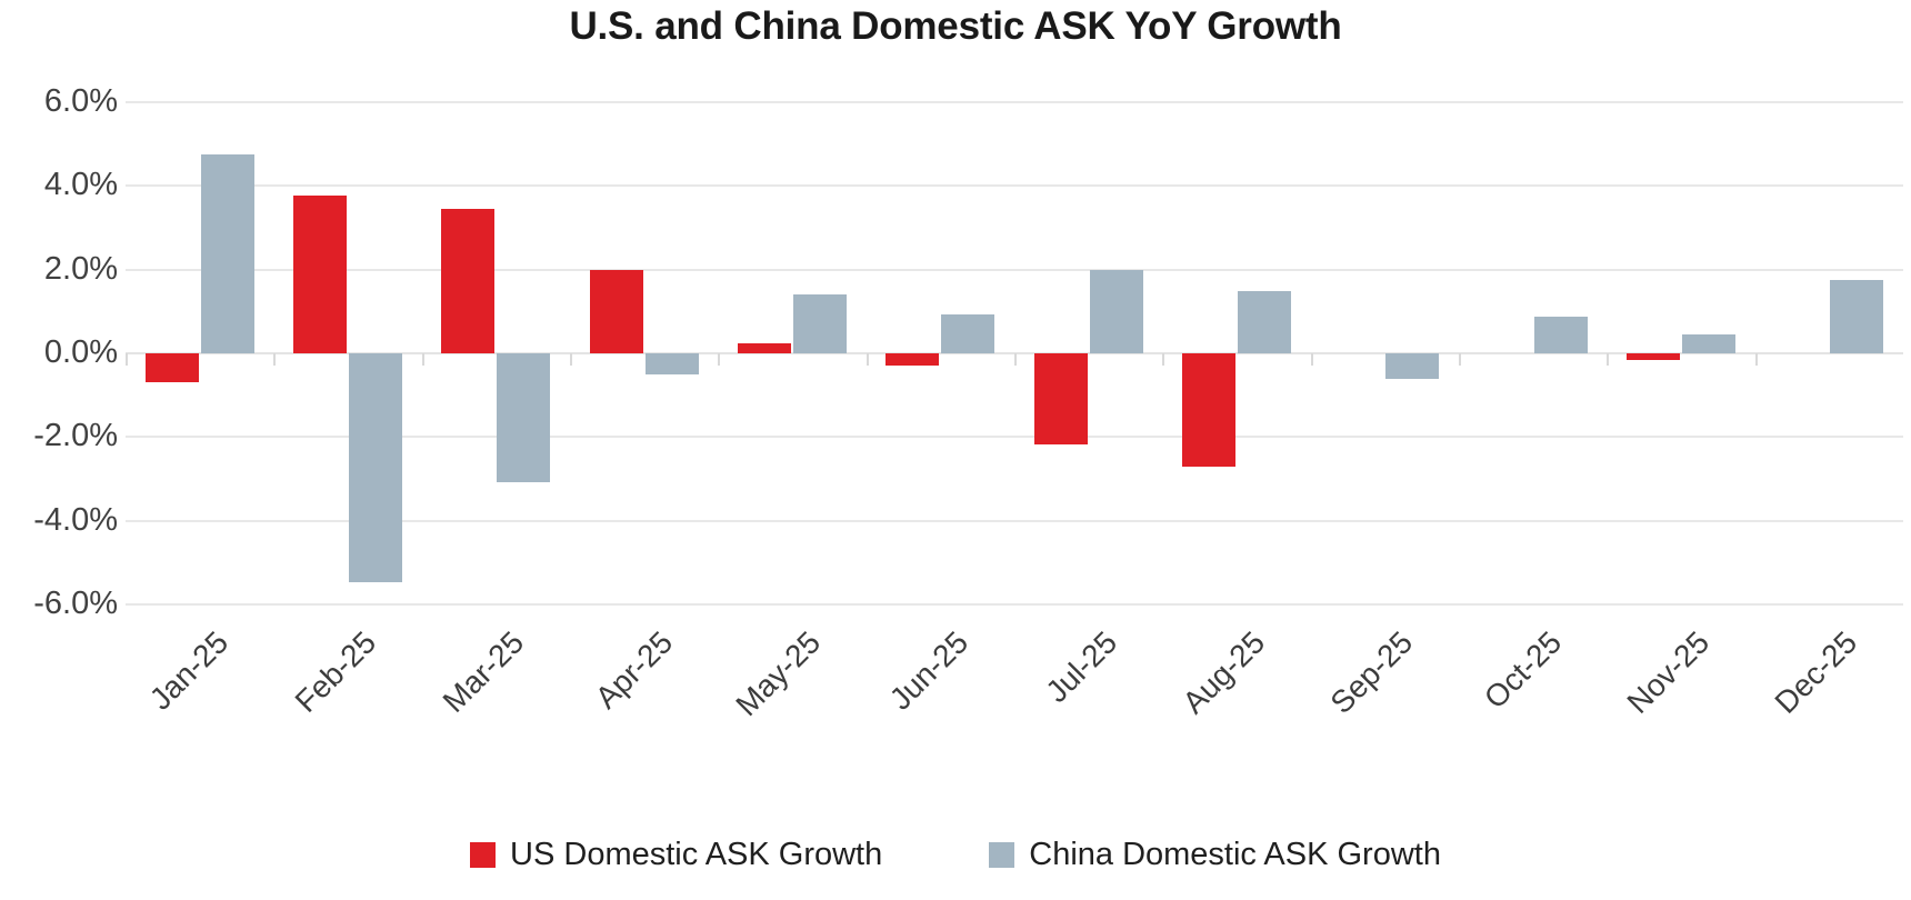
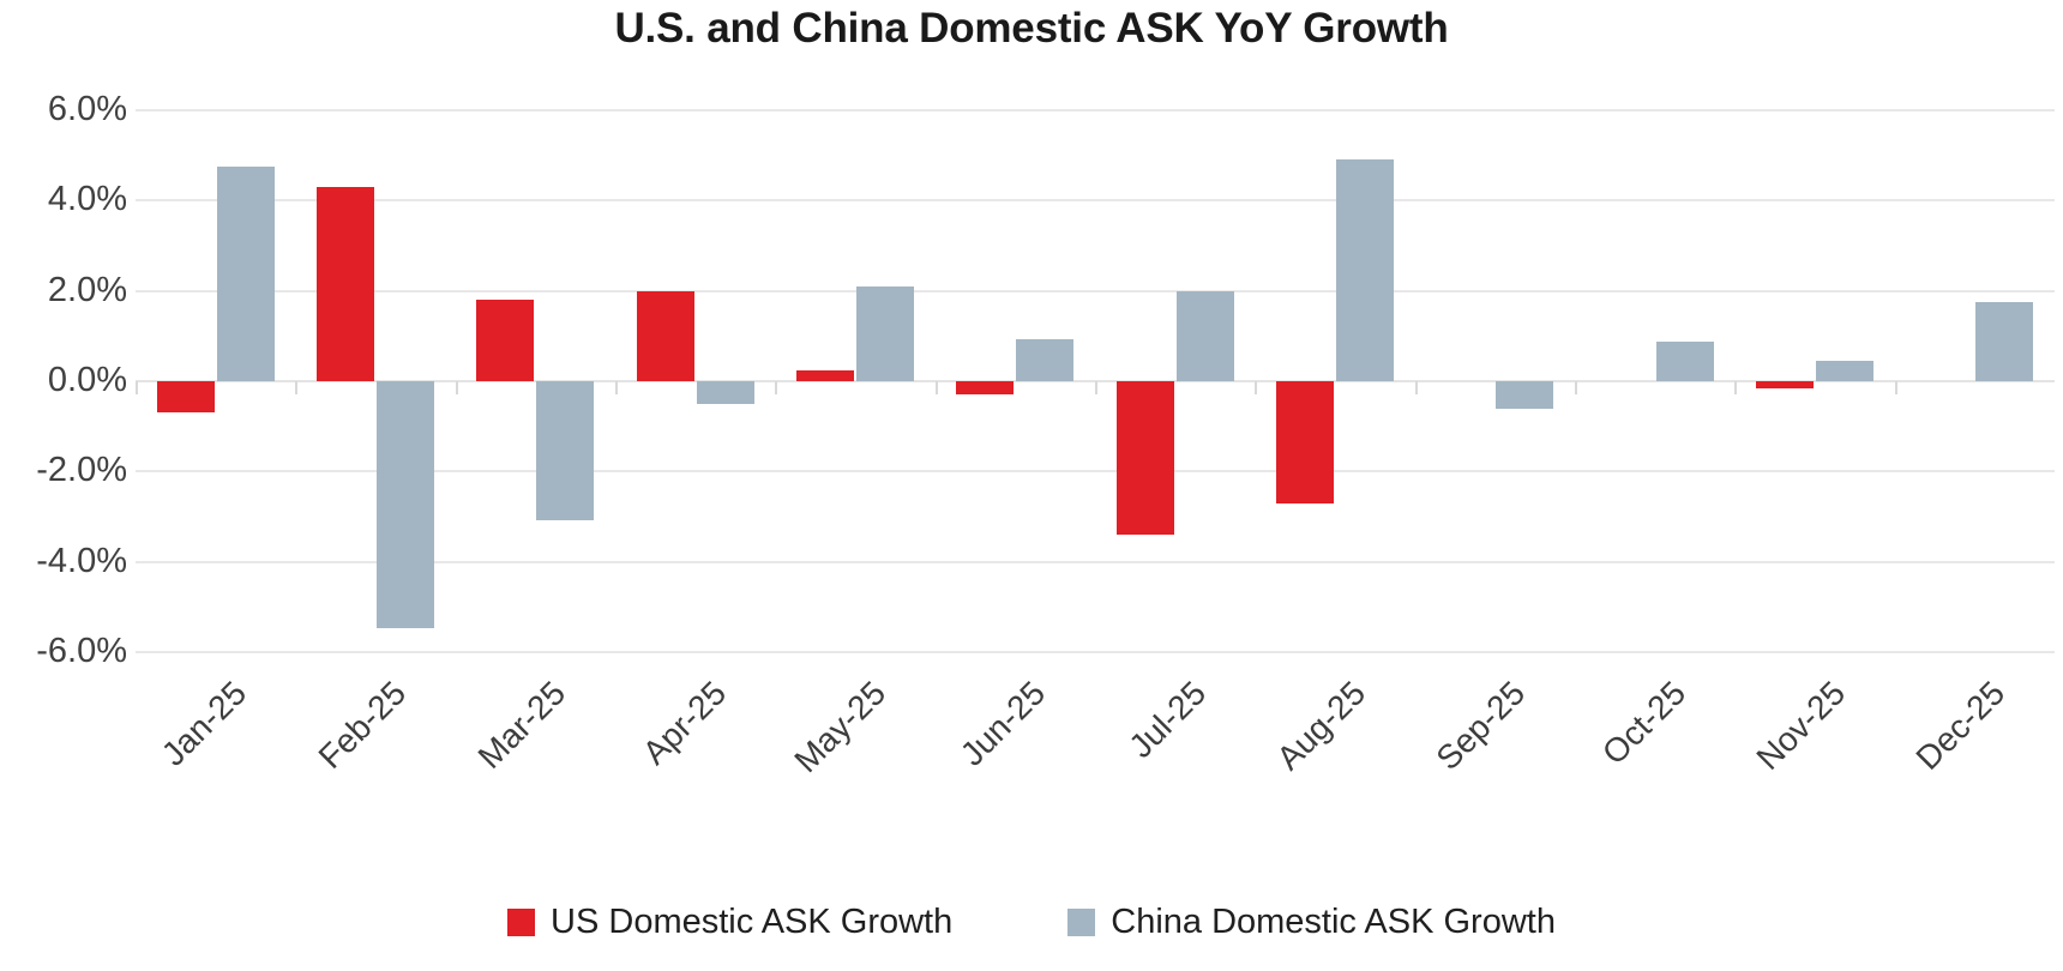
US Domestic ASK Growth/Feb-25: 3.8% -> 4.3%
US Domestic ASK Growth/Mar-25: 3.4% -> 1.8%
China Domestic ASK Growth/May-25: 1.4% -> 2.1%
US Domestic ASK Growth/Jul-25: -2.2% -> -3.4%
China Domestic ASK Growth/Aug-25: 1.5% -> 4.9%
